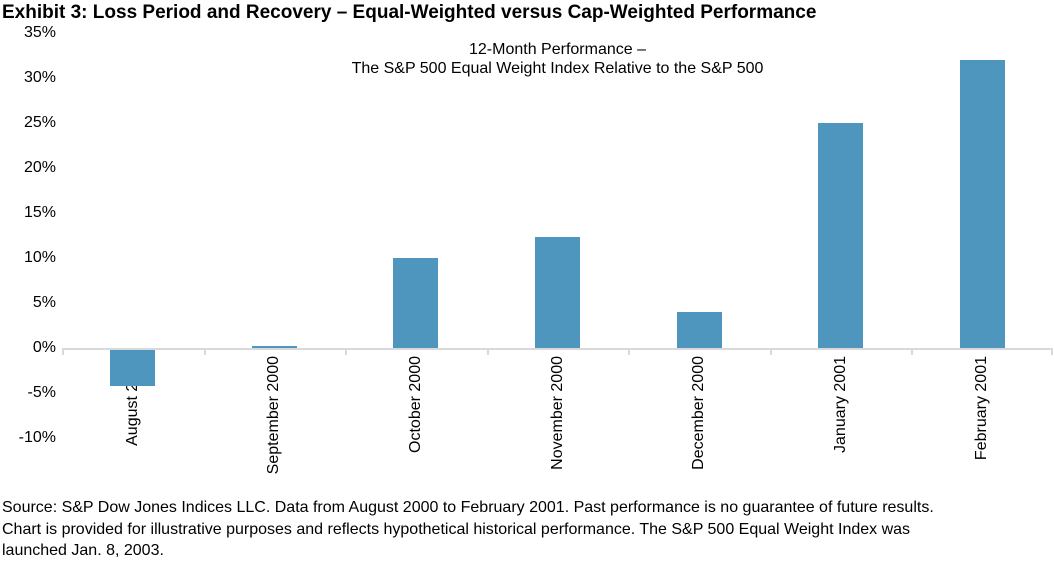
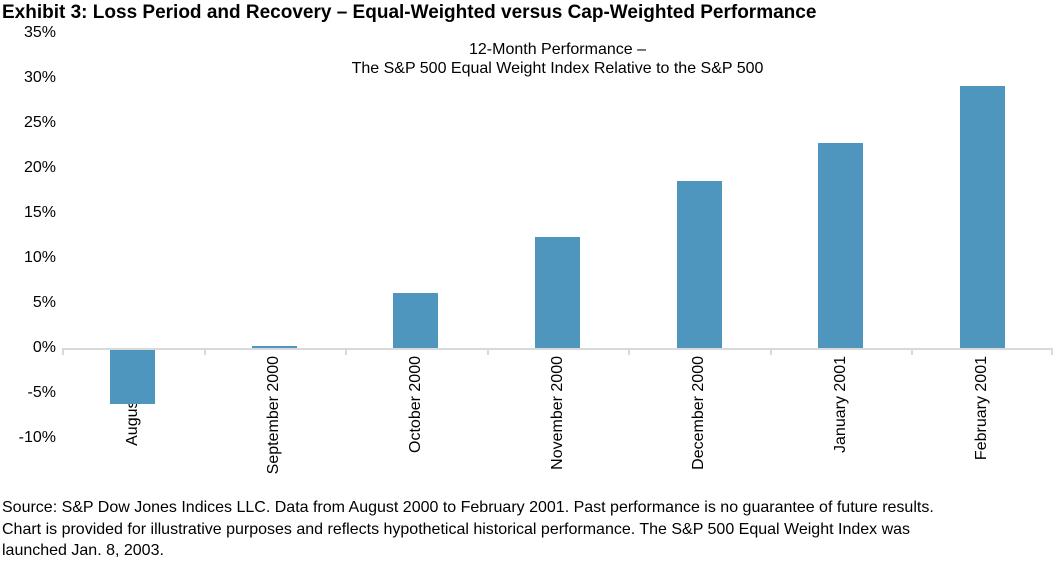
August 2000: -4% -> -6%
October 2000: 10% -> 6%
December 2000: 4% -> 19%
January 2001: 25% -> 23%
February 2001: 32% -> 29%
